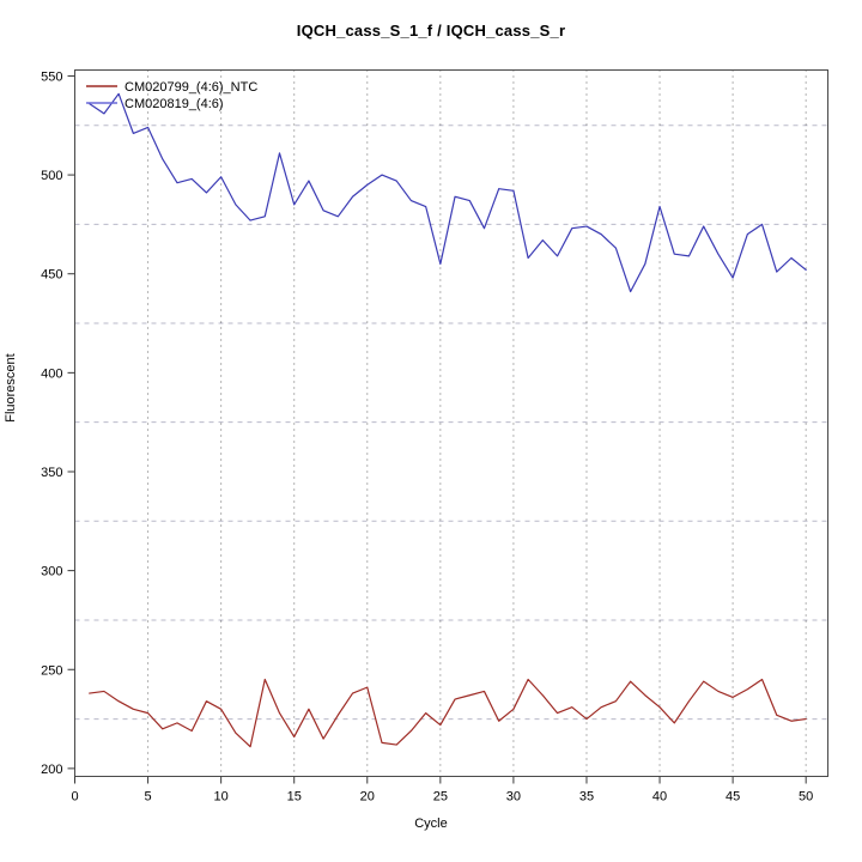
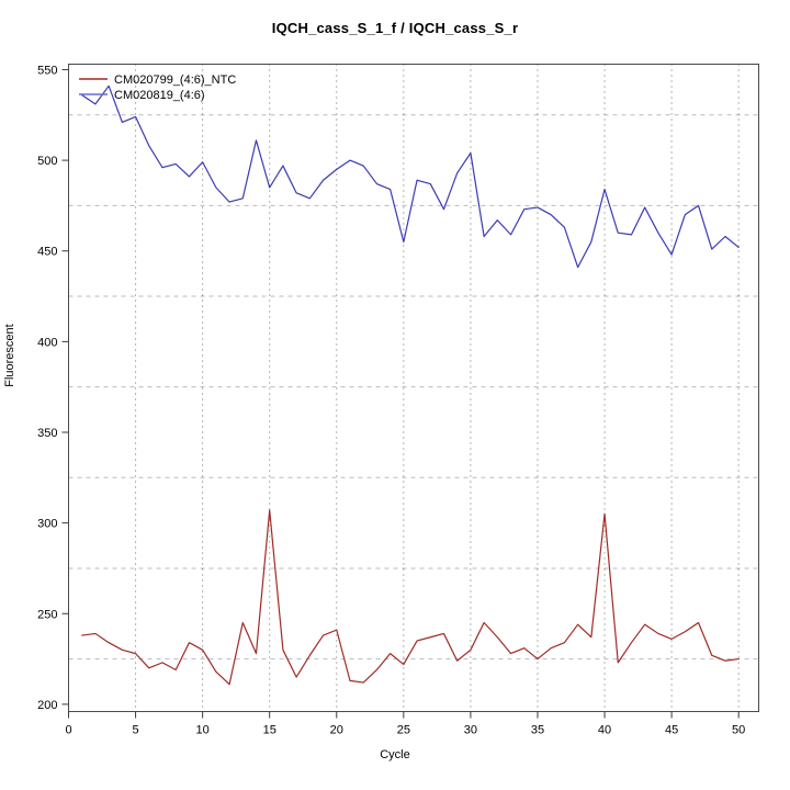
CM020799_(4:6)_NTC/15: 216 -> 307
CM020819_(4:6)/30: 492 -> 504
CM020799_(4:6)_NTC/40: 231 -> 305
